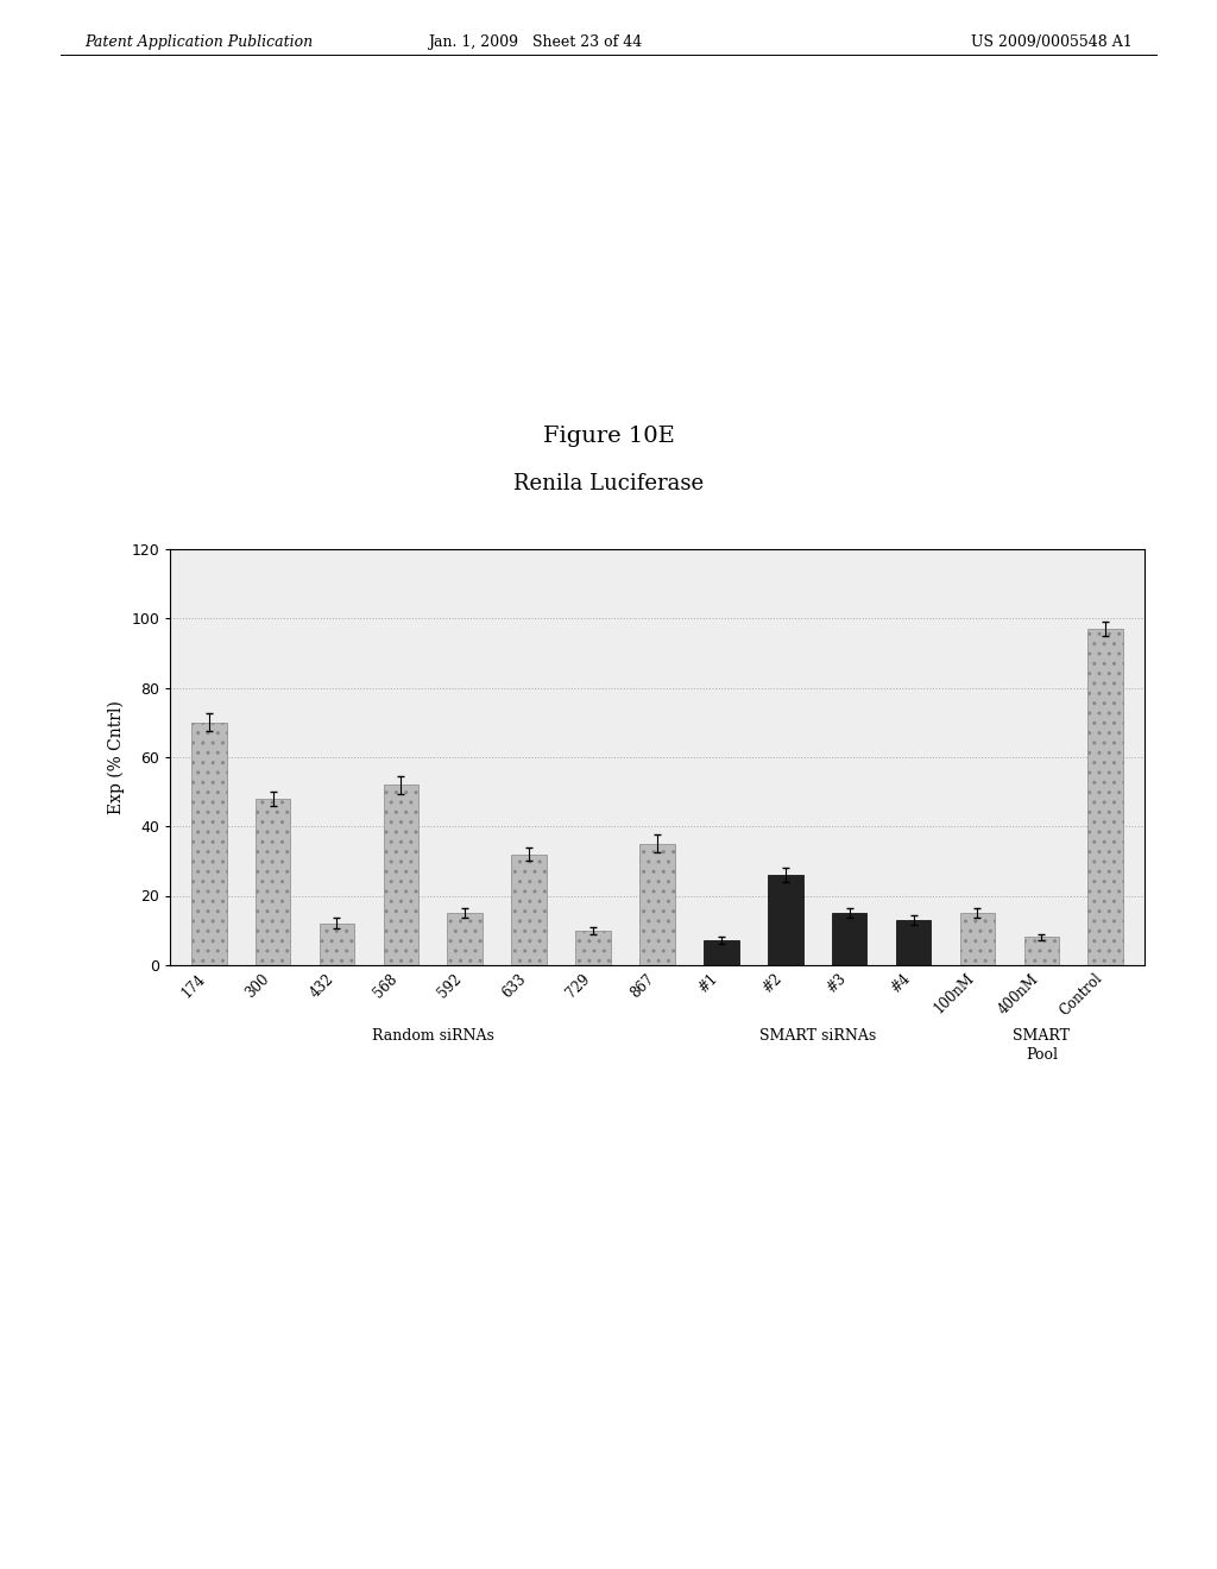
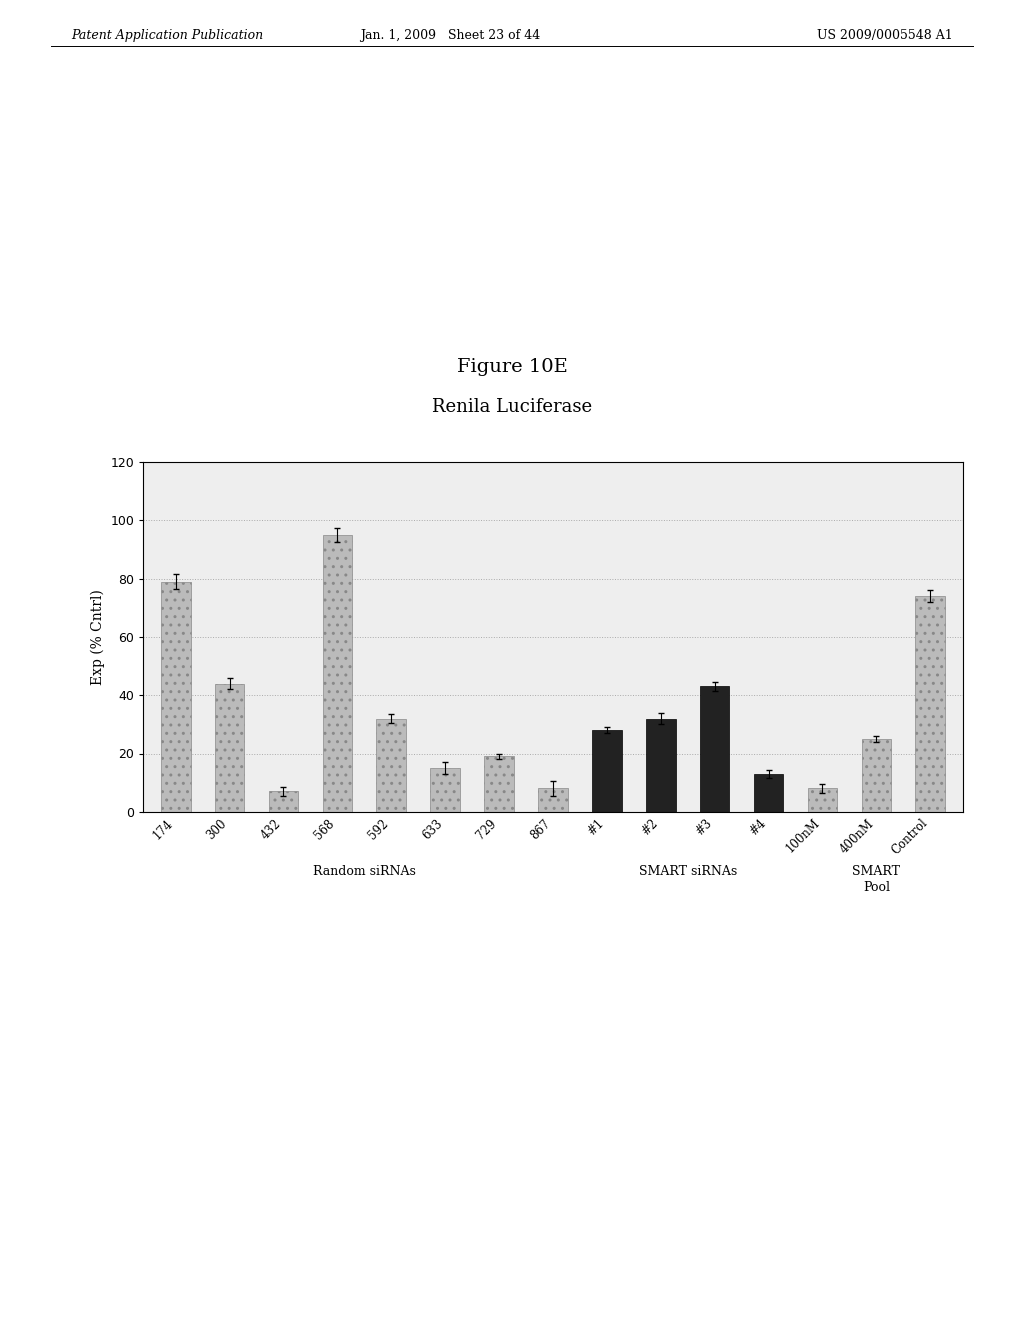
174: 70 -> 79
300: 48 -> 44
432: 12 -> 7
568: 52 -> 95
592: 15 -> 32
633: 32 -> 15
729: 10 -> 19
867: 35 -> 8
#1: 7 -> 28
#2: 26 -> 32
#3: 15 -> 43
100nM: 15 -> 8
400nM: 8 -> 25
Control: 97 -> 74
